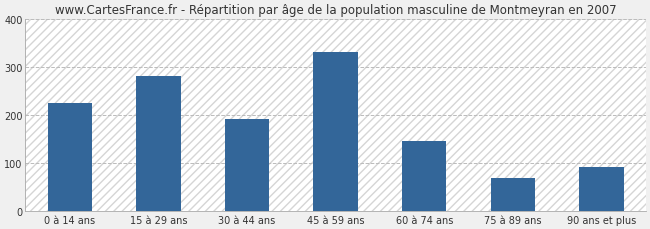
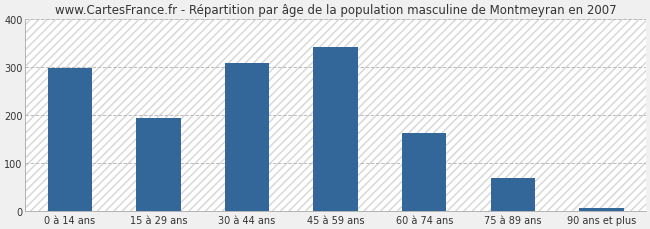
0 à 14 ans: 225 -> 298
15 à 29 ans: 280 -> 194
30 à 44 ans: 190 -> 308
45 à 59 ans: 330 -> 342
60 à 74 ans: 145 -> 161
90 ans et plus: 90 -> 5
